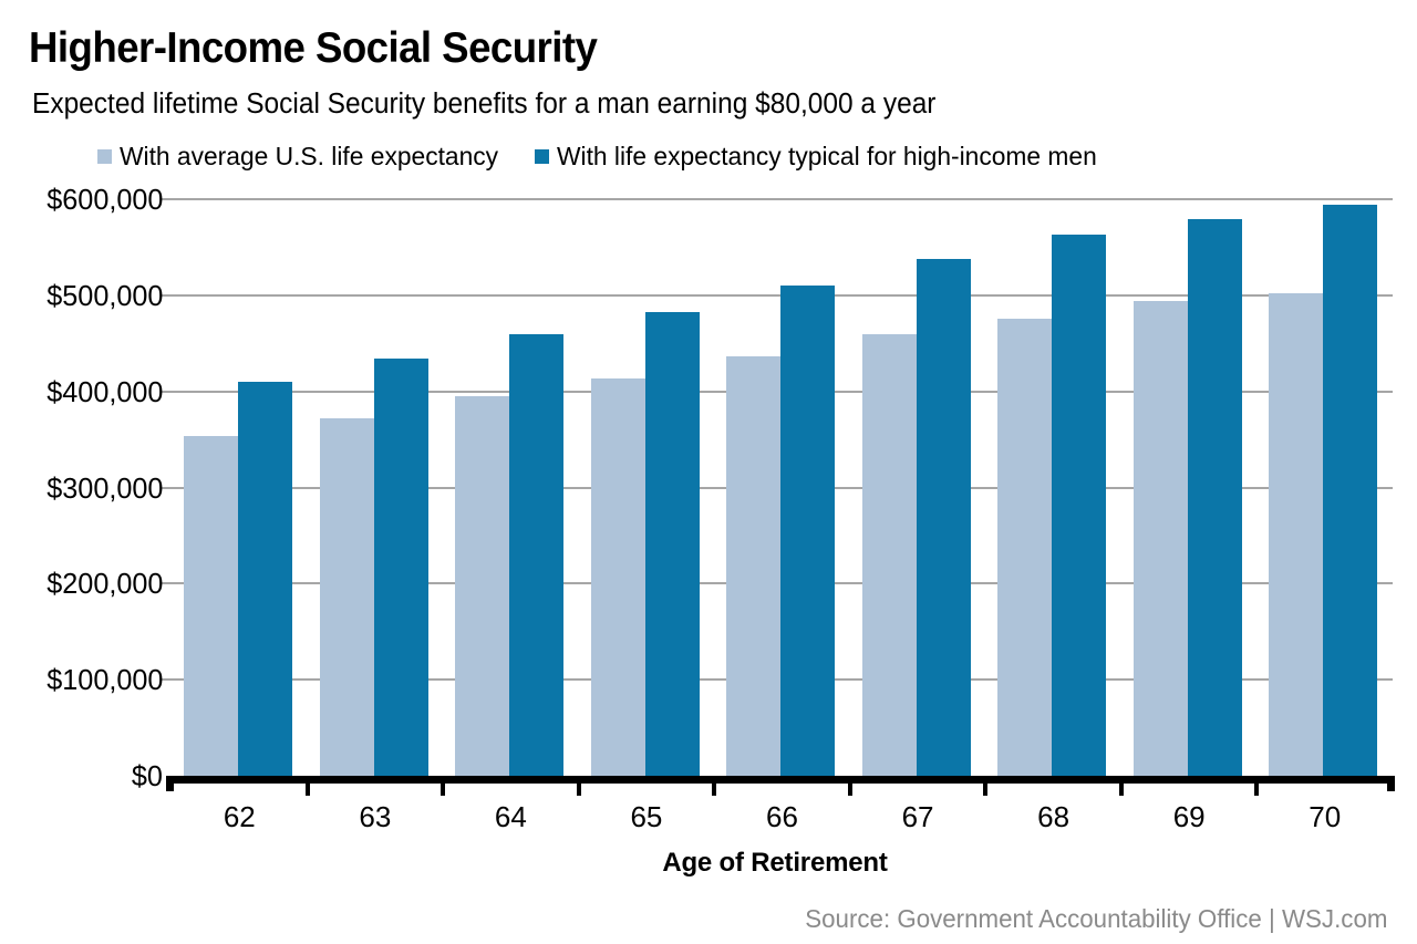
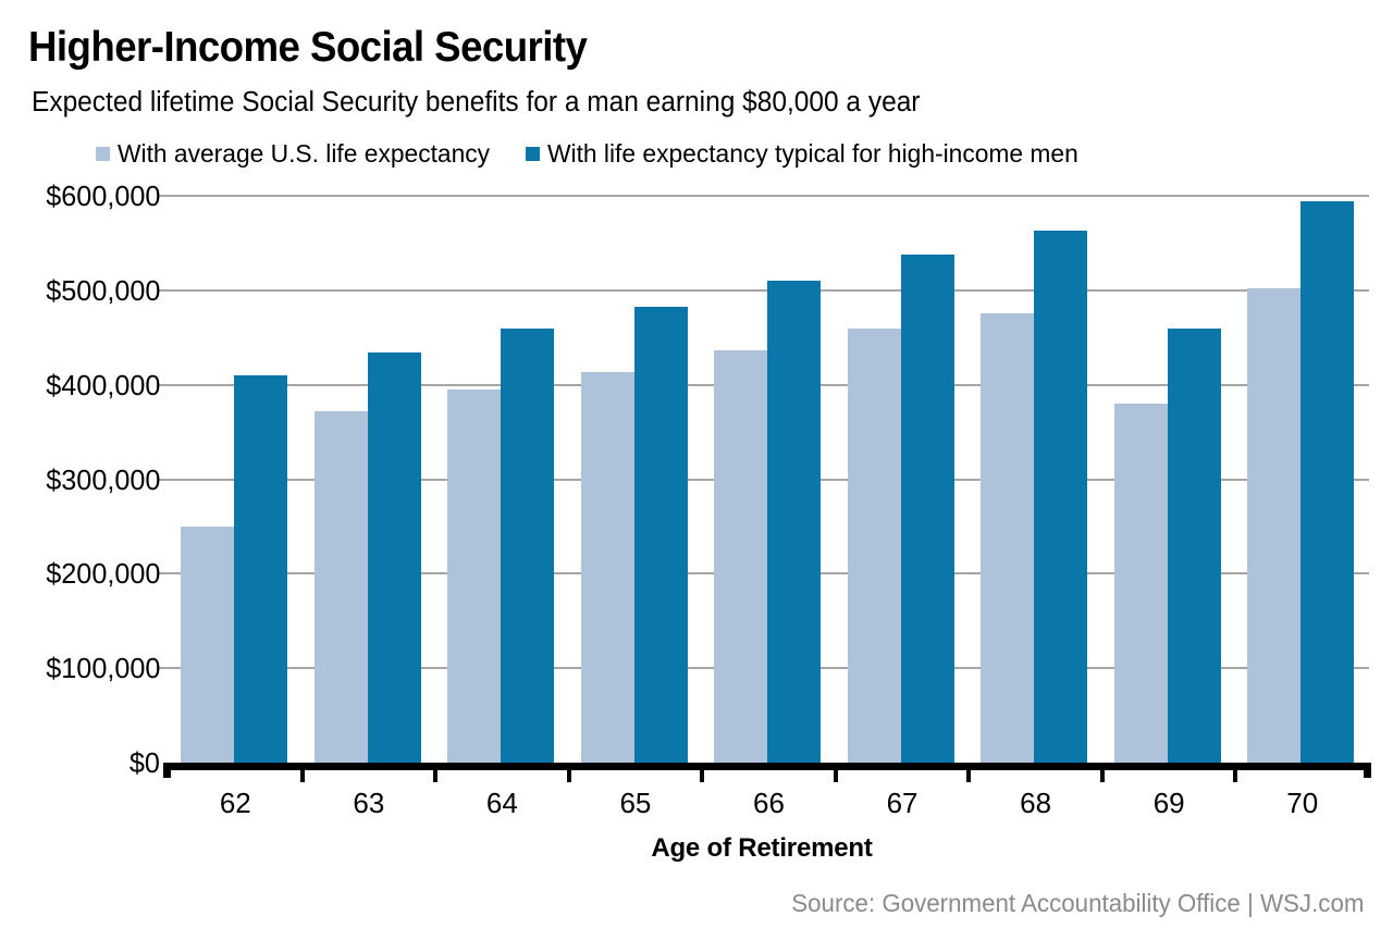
With average U.S. life expectancy/62: $350000 -> $250000
With average U.S. life expectancy/69: $490000 -> $380000
With life expectancy typical for high-income men/69: $580000 -> $460000
